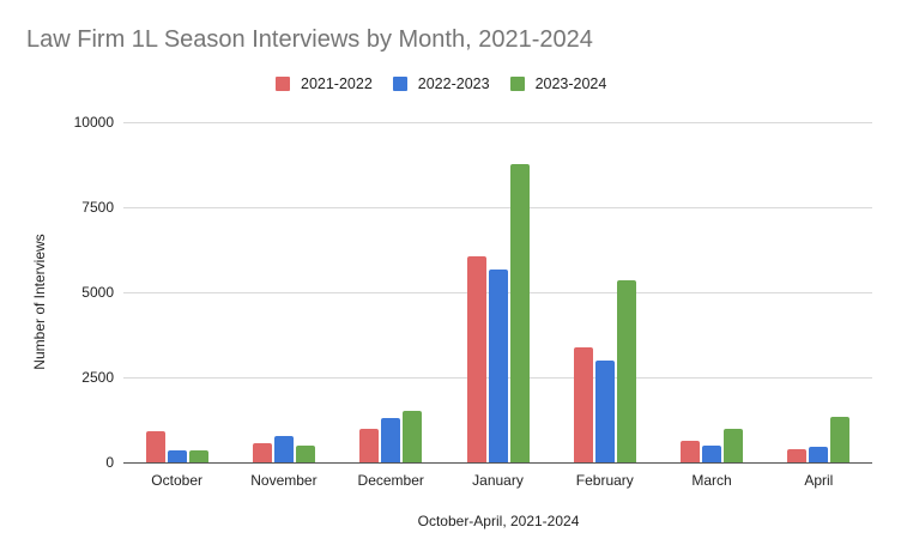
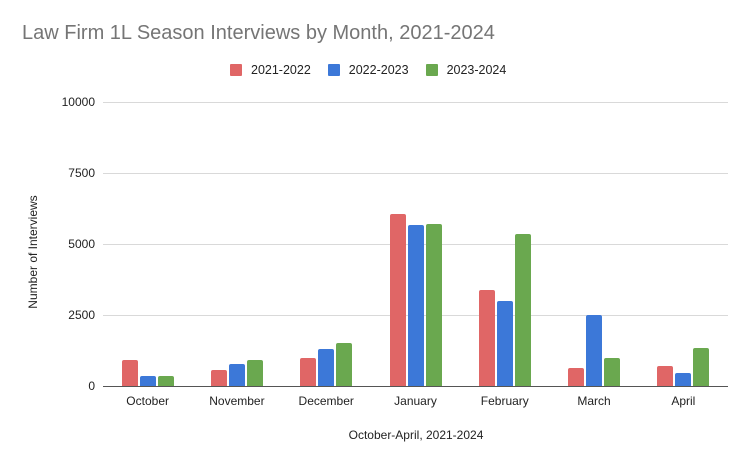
2023-2024/November: 500 -> 900
2023-2024/January: 8800 -> 5700
2022-2023/March: 500 -> 2500
2021-2022/April: 400 -> 700
